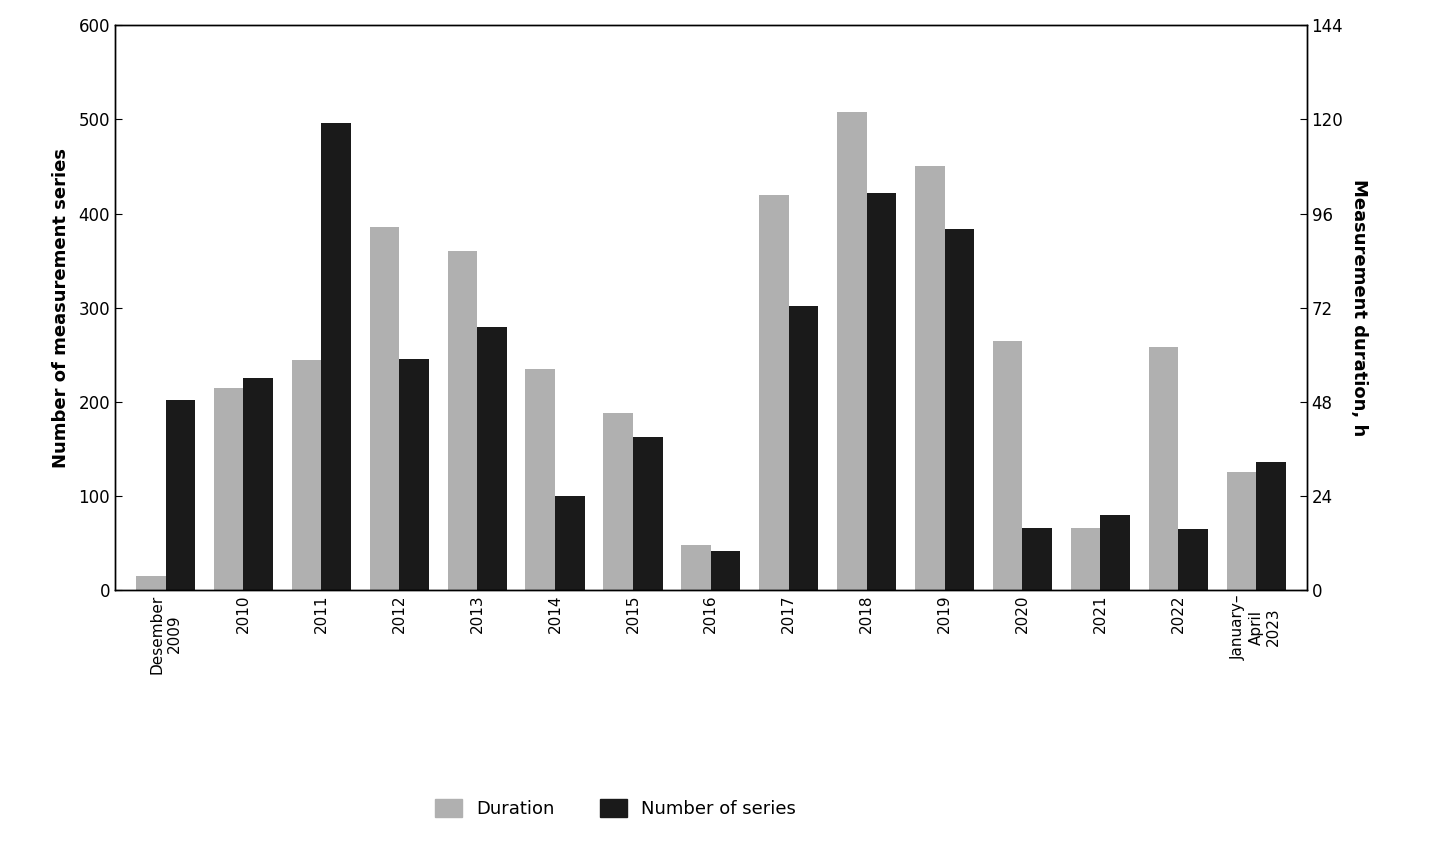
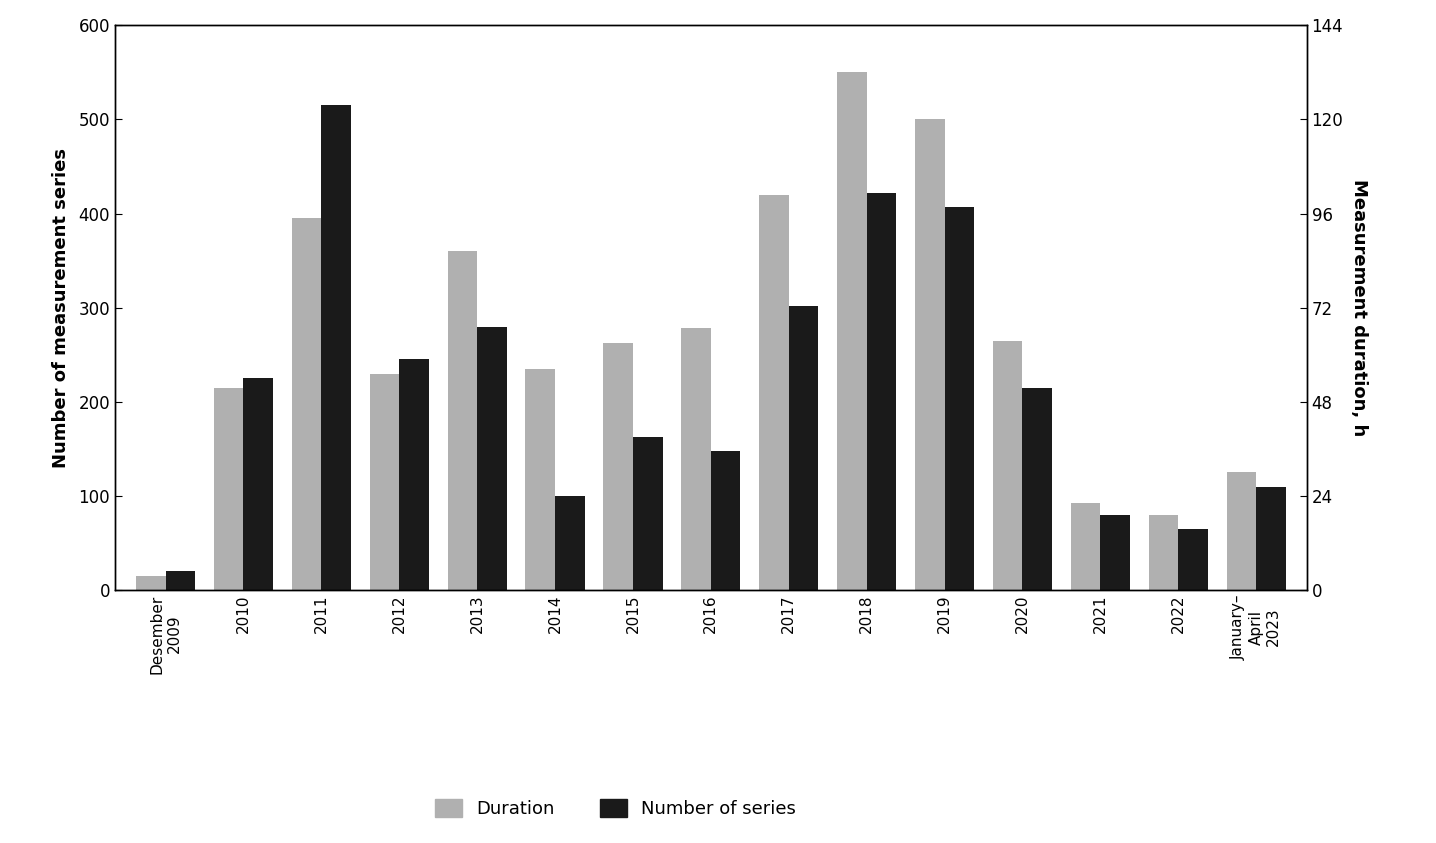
Number of series/Desember 2009: 202 -> 20
Duration/2011: 244 -> 395
Number of series/2011: 496 -> 515
Duration/2012: 386 -> 230
Duration/2015: 188 -> 263
Duration/2016: 48 -> 278
Number of series/2016: 42 -> 148
Duration/2018: 508 -> 550
Duration/2019: 450 -> 500
Number of series/2019: 384 -> 407
Number of series/2020: 66 -> 215
Duration/2021: 66 -> 93
Duration/2022: 258 -> 80
Number of series/January– April 2023: 136 -> 110
